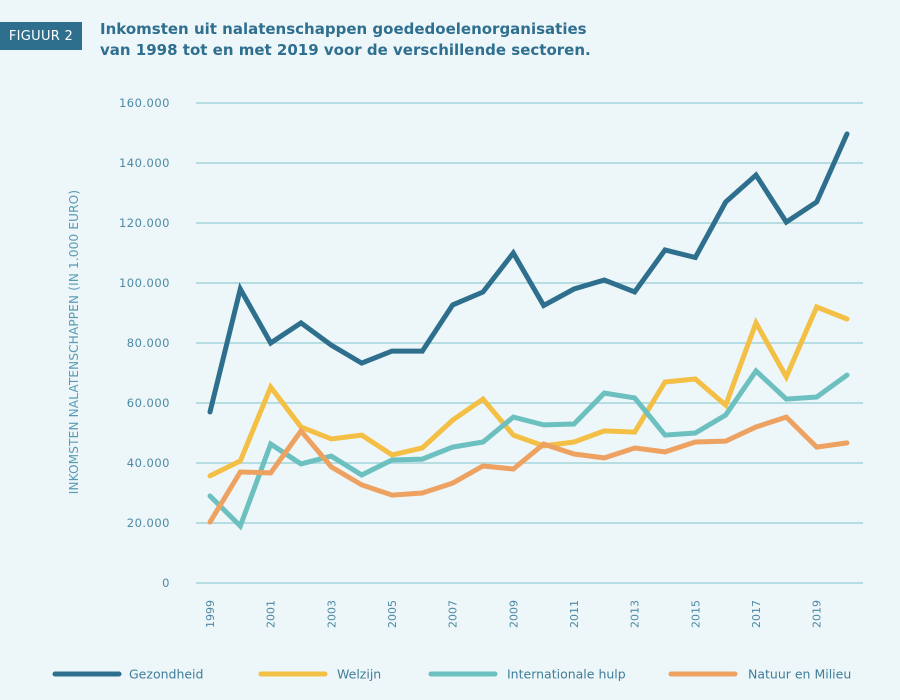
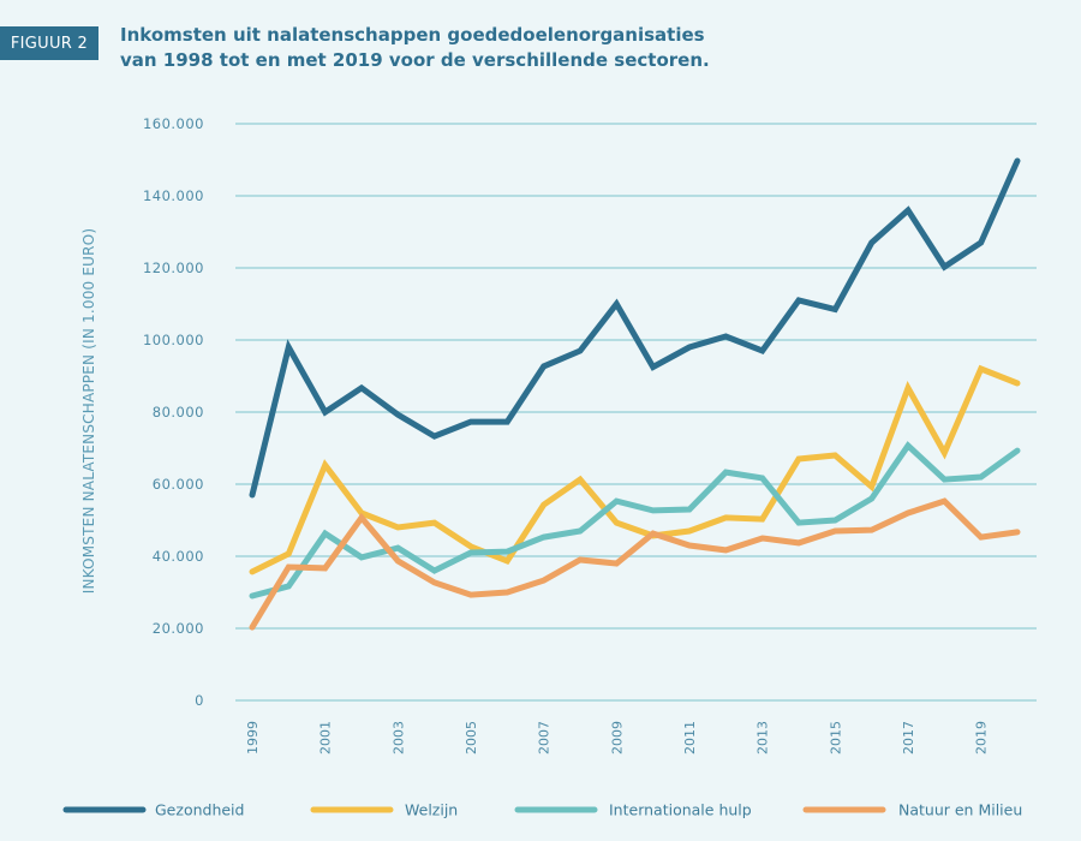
Internationale hulp/1999: 19000 -> 32000
Welzijn/2005: 45000 -> 39000
